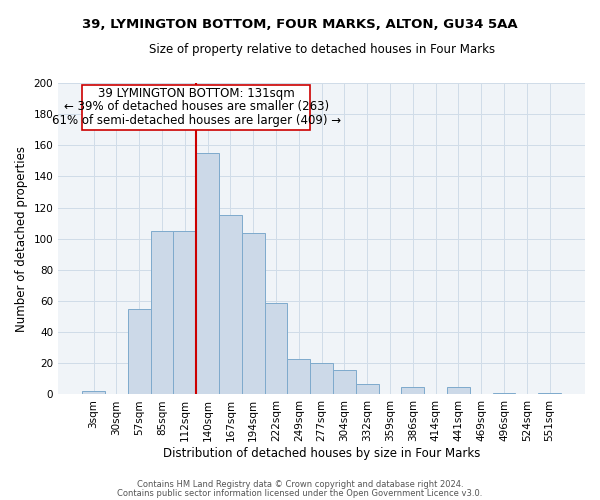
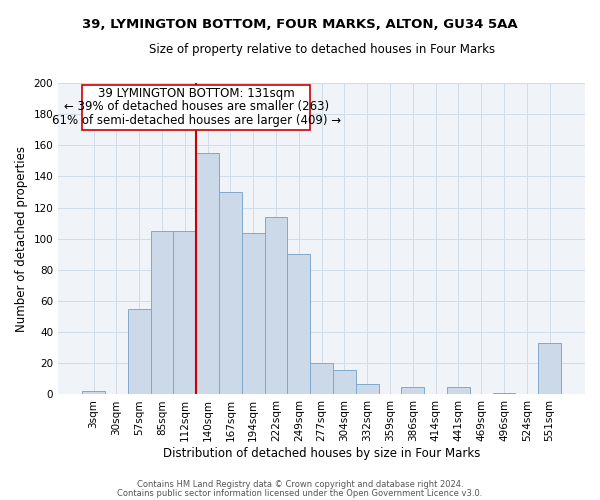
167sqm: 115 -> 130
222sqm: 59 -> 114
249sqm: 23 -> 90
551sqm: 1 -> 33
